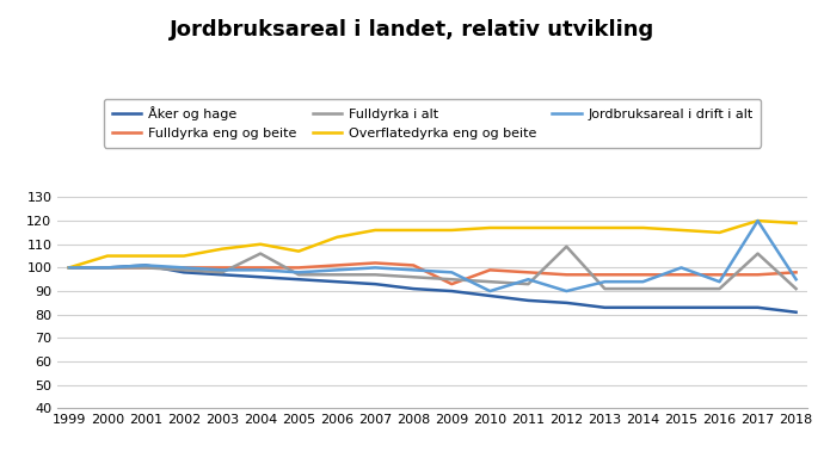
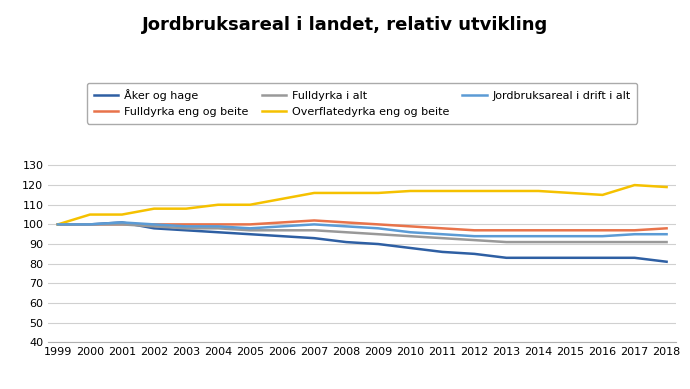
Overflatedyrka eng og beite/2002: 105 -> 108
Fulldyrka i alt/2004: 106 -> 98
Overflatedyrka eng og beite/2005: 107 -> 110
Fulldyrka eng og beite/2009: 93 -> 100
Jordbruksareal i drift i alt/2010: 90 -> 96
Fulldyrka i alt/2012: 109 -> 92
Jordbruksareal i drift i alt/2012: 90 -> 94
Jordbruksareal i drift i alt/2015: 100 -> 94
Fulldyrka i alt/2017: 106 -> 91
Jordbruksareal i drift i alt/2017: 120 -> 95
